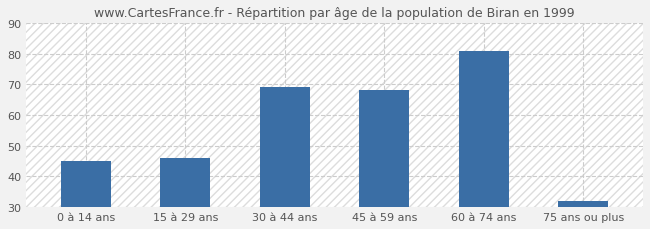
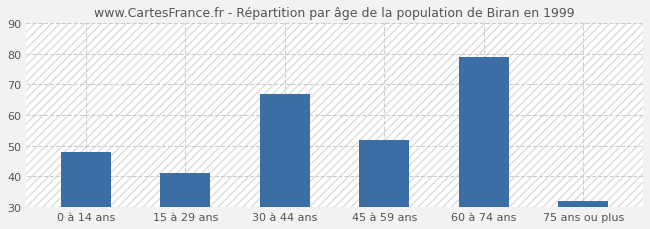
0 à 14 ans: 45 -> 48
15 à 29 ans: 46 -> 41
30 à 44 ans: 69 -> 67
45 à 59 ans: 68 -> 52
60 à 74 ans: 81 -> 79
